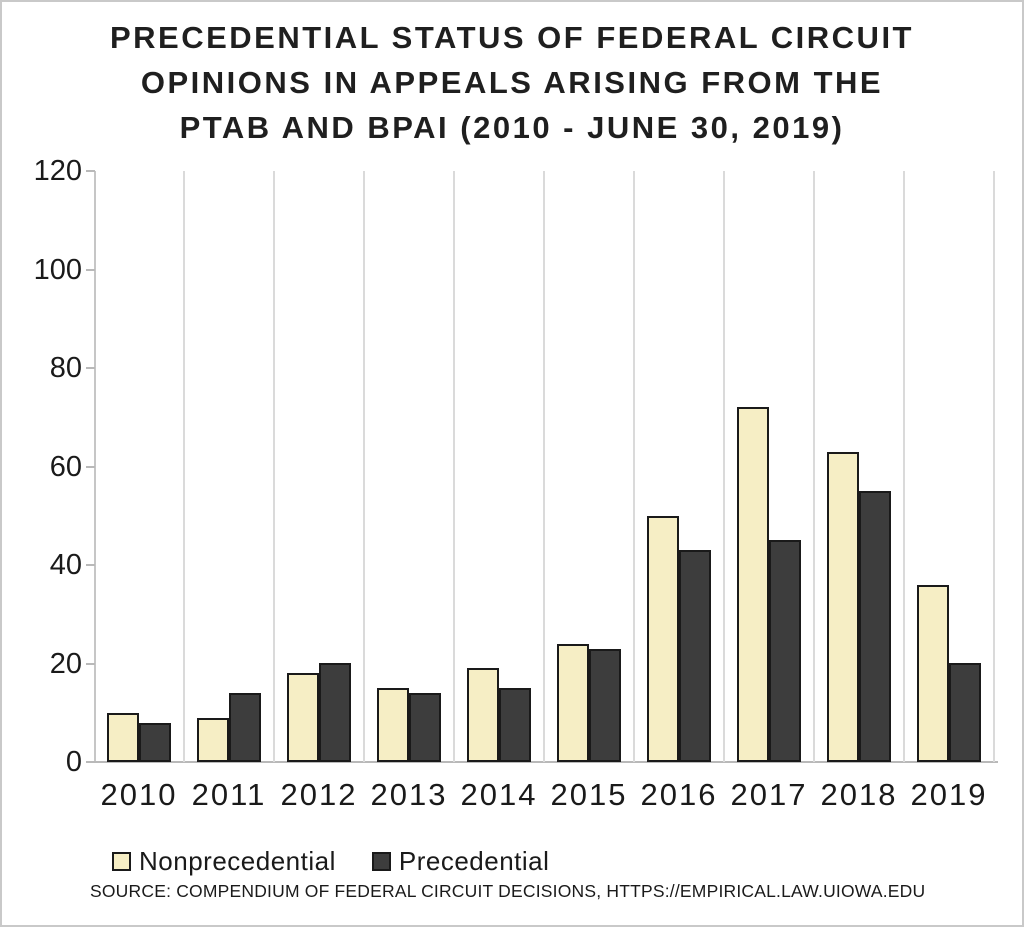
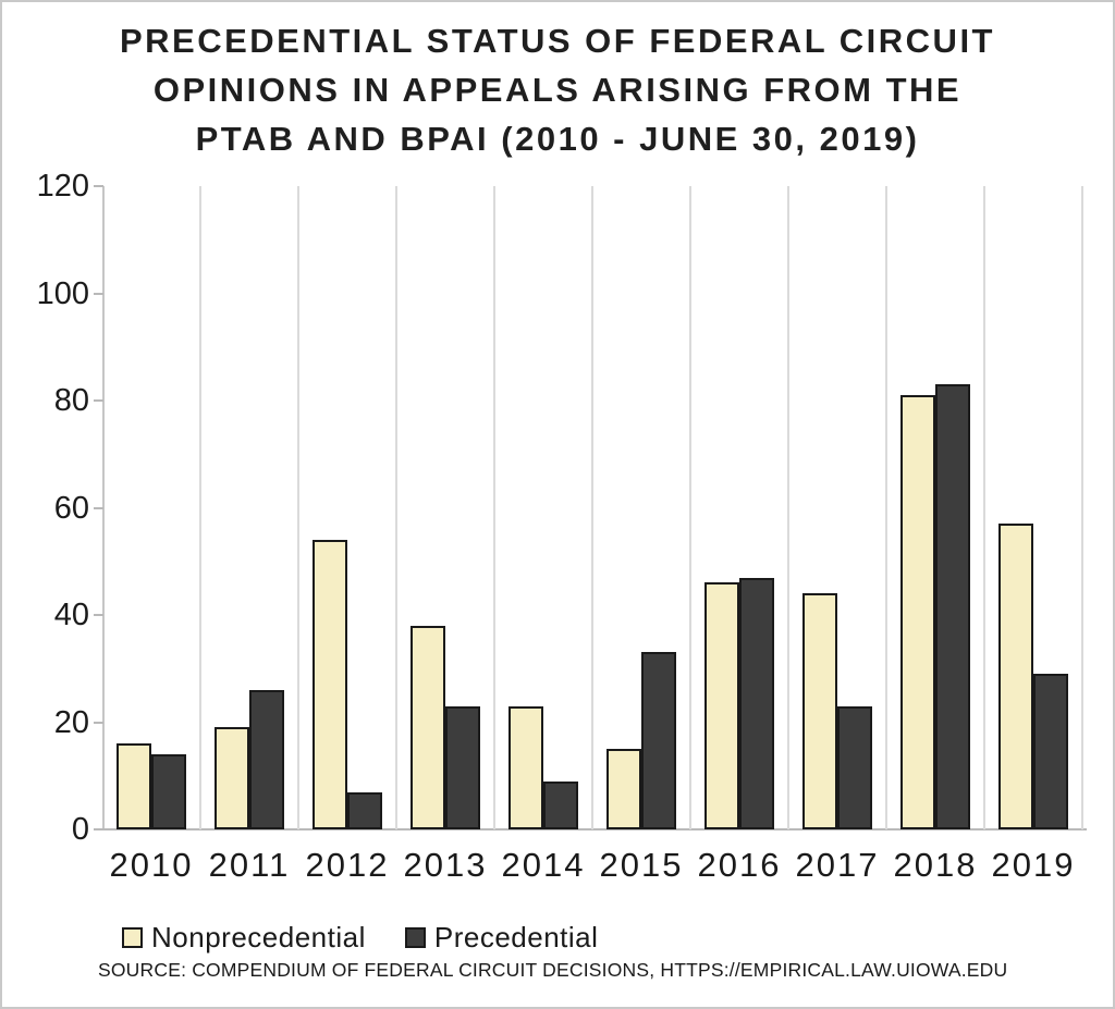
Nonprecedential/2010: 10 -> 16
Precedential/2010: 8 -> 14
Nonprecedential/2011: 9 -> 19
Precedential/2011: 14 -> 26
Nonprecedential/2012: 18 -> 54
Precedential/2012: 20 -> 7
Nonprecedential/2013: 15 -> 38
Precedential/2013: 14 -> 23
Nonprecedential/2014: 19 -> 23
Precedential/2014: 15 -> 9
Nonprecedential/2015: 24 -> 15
Precedential/2015: 23 -> 33
Nonprecedential/2016: 50 -> 46
Precedential/2016: 43 -> 47
Nonprecedential/2017: 72 -> 44
Precedential/2017: 45 -> 23
Nonprecedential/2018: 63 -> 81
Precedential/2018: 55 -> 83
Nonprecedential/2019: 36 -> 57
Precedential/2019: 20 -> 29
